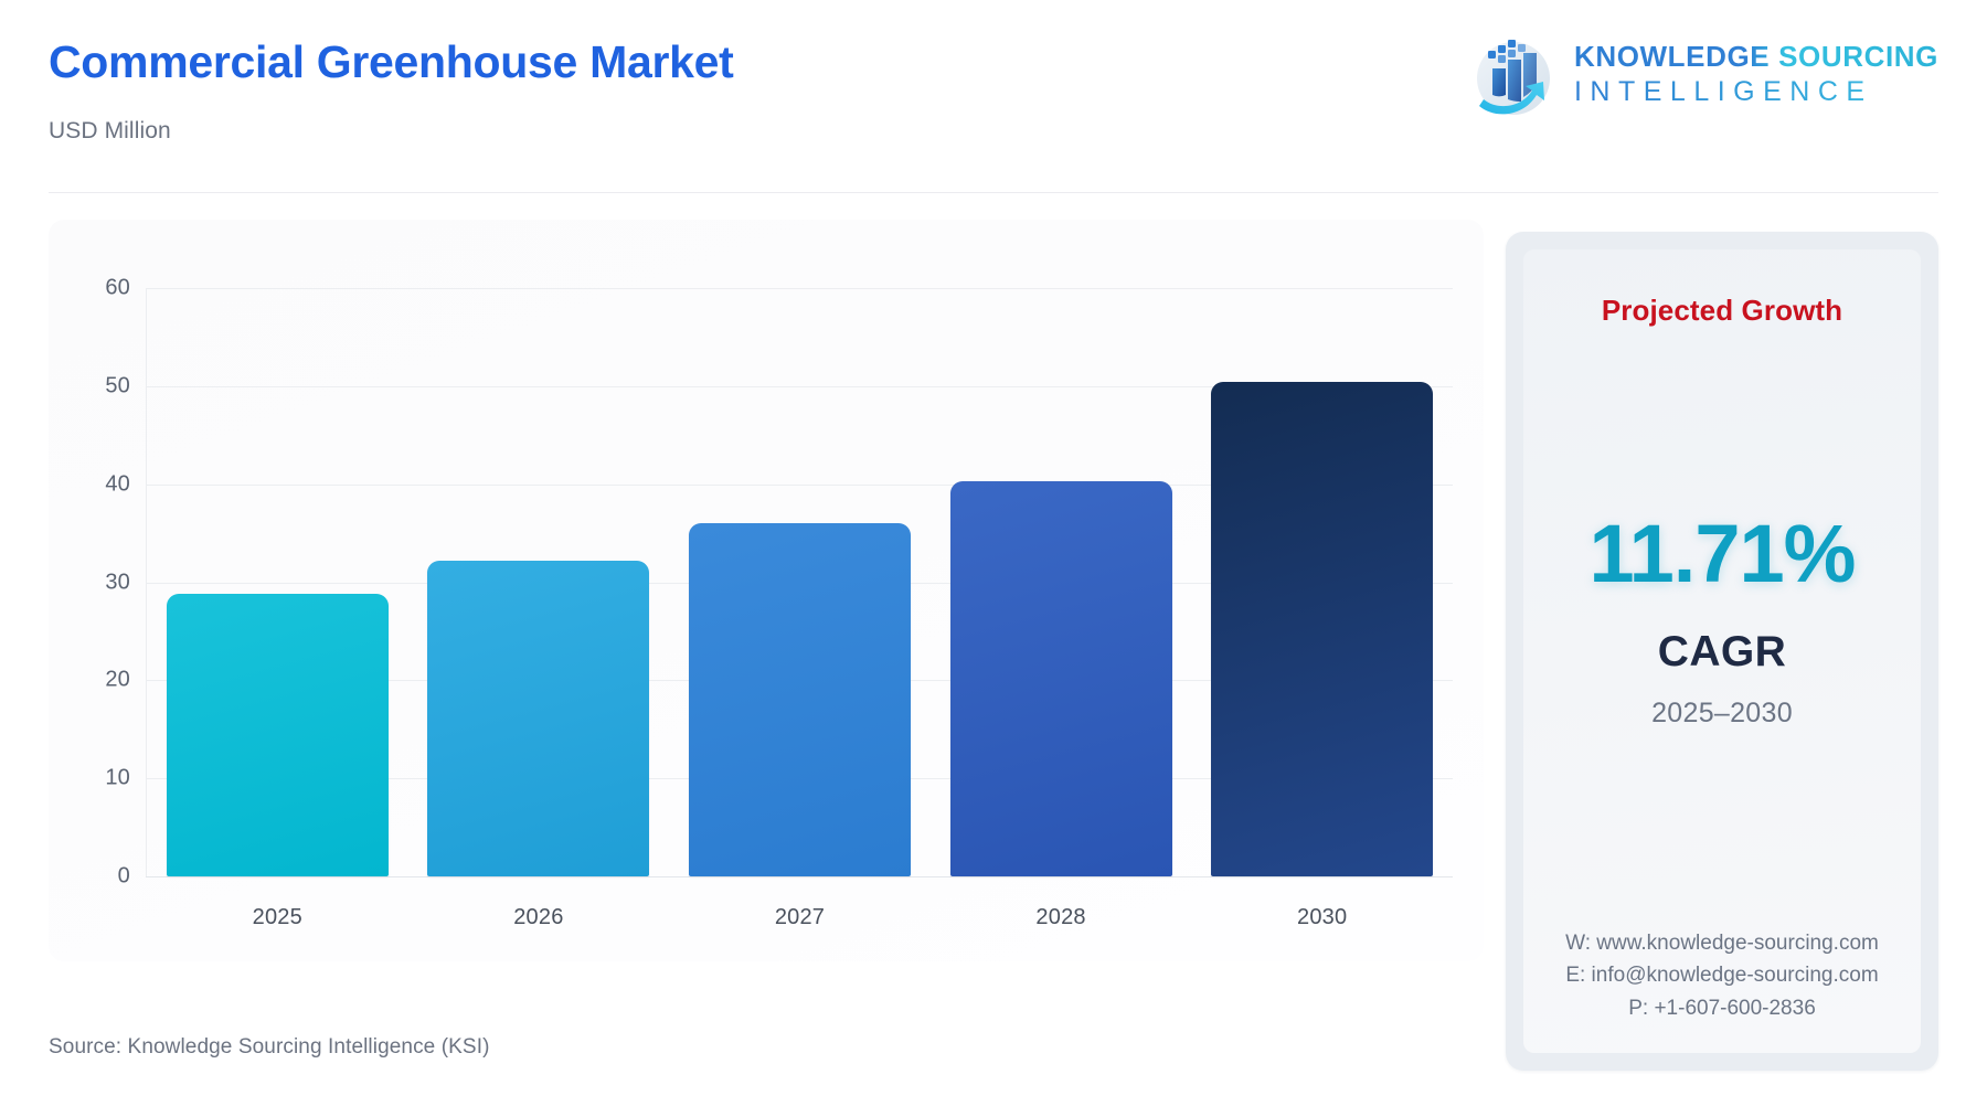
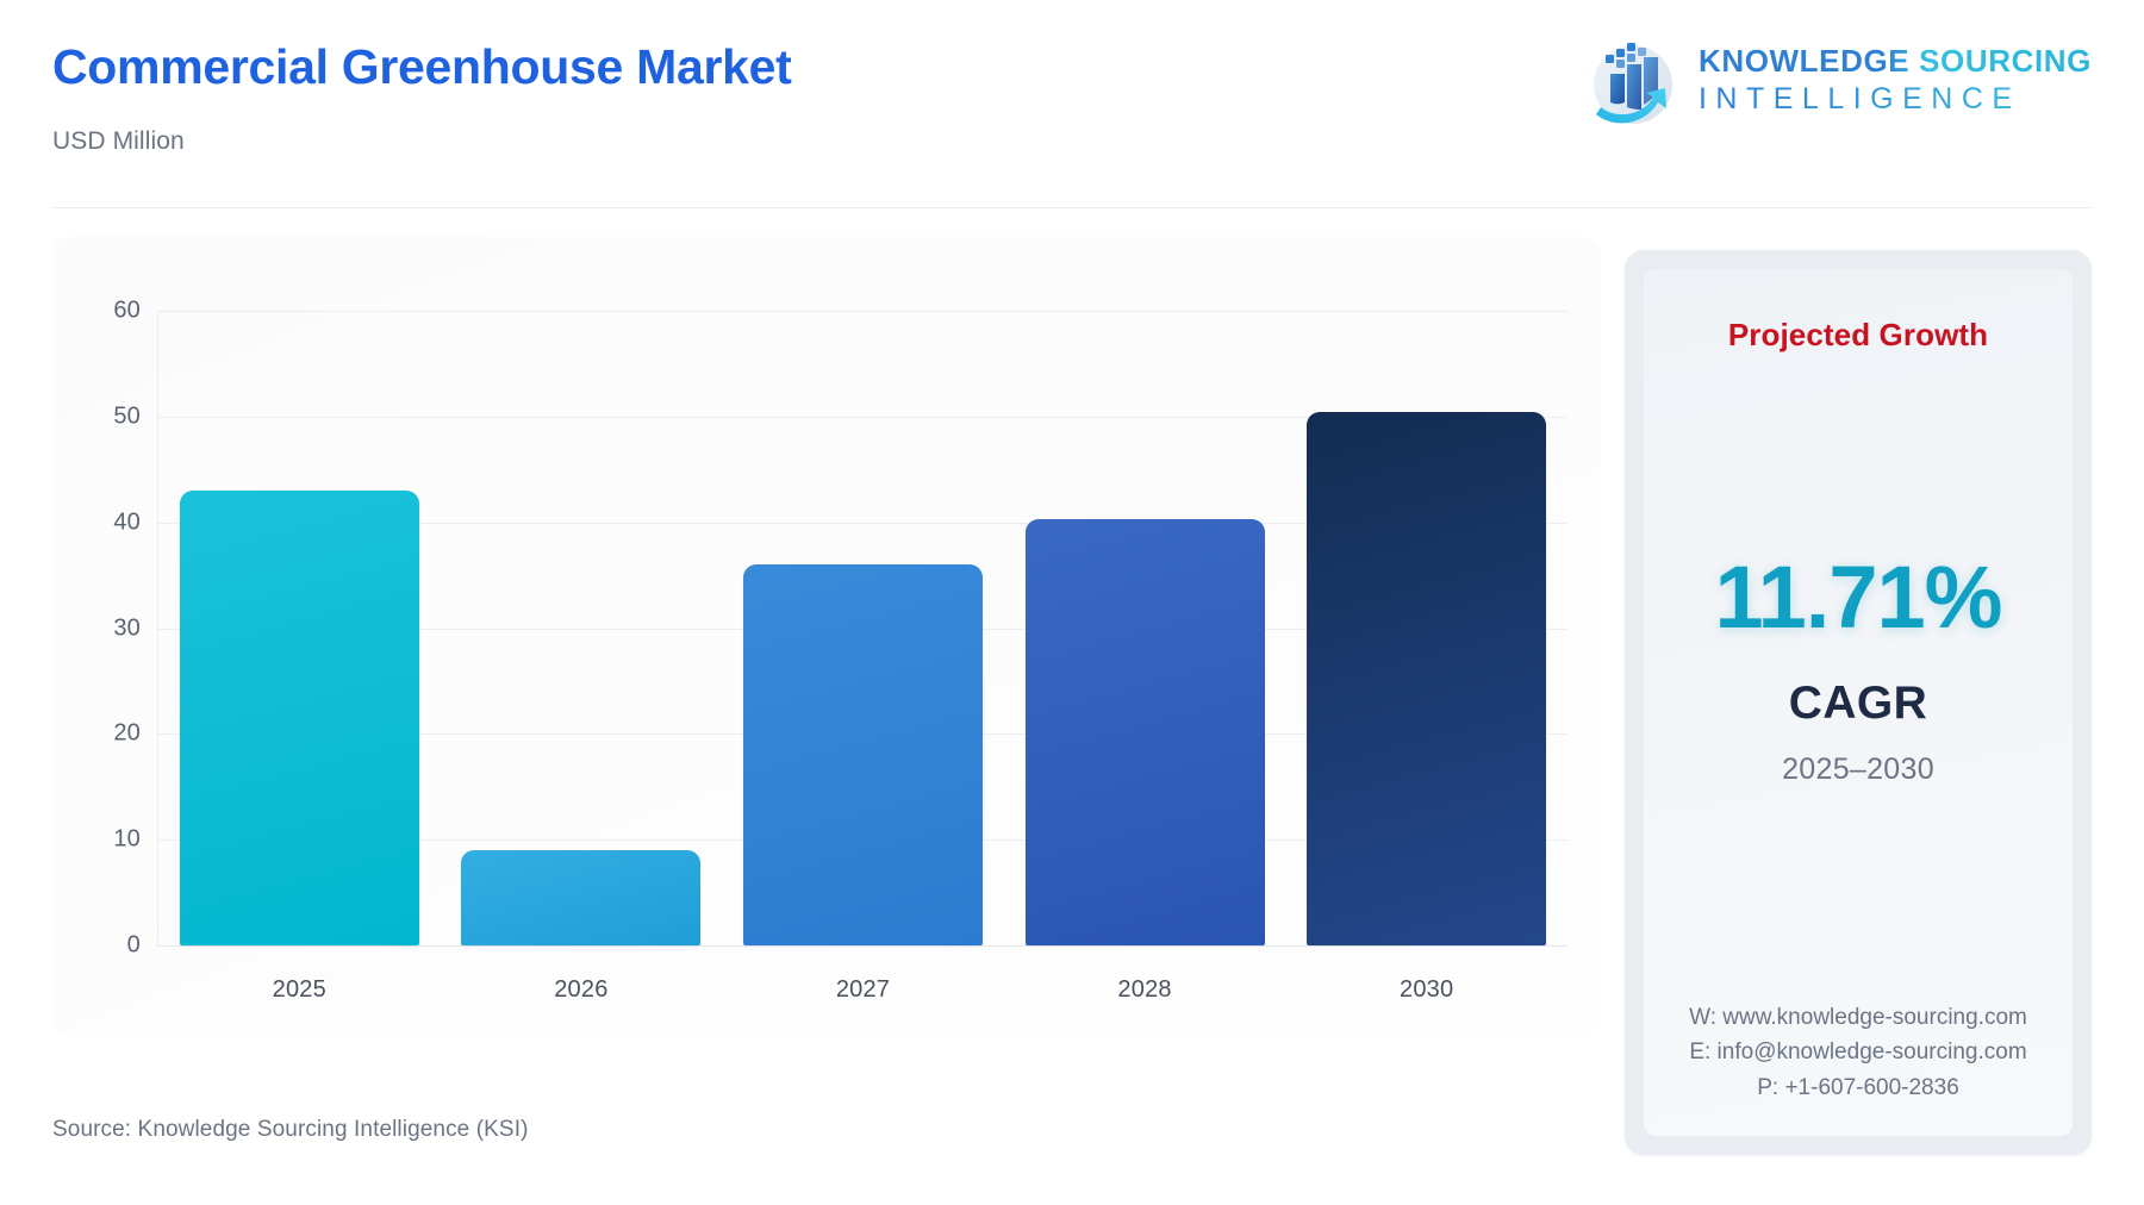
2025: 29 -> 43
2026: 32 -> 9
